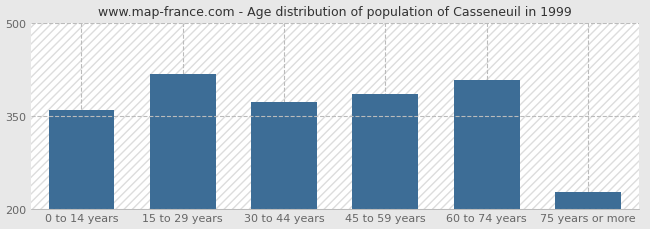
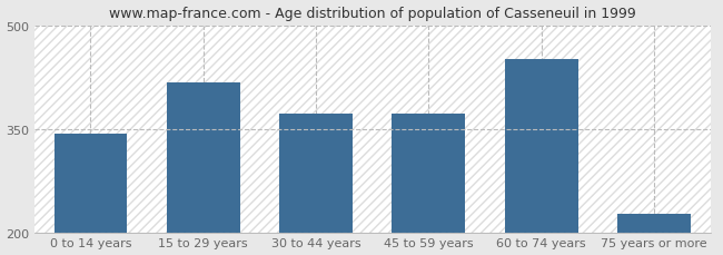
0 to 14 years: 360 -> 344
45 to 59 years: 385 -> 372
60 to 74 years: 408 -> 452
